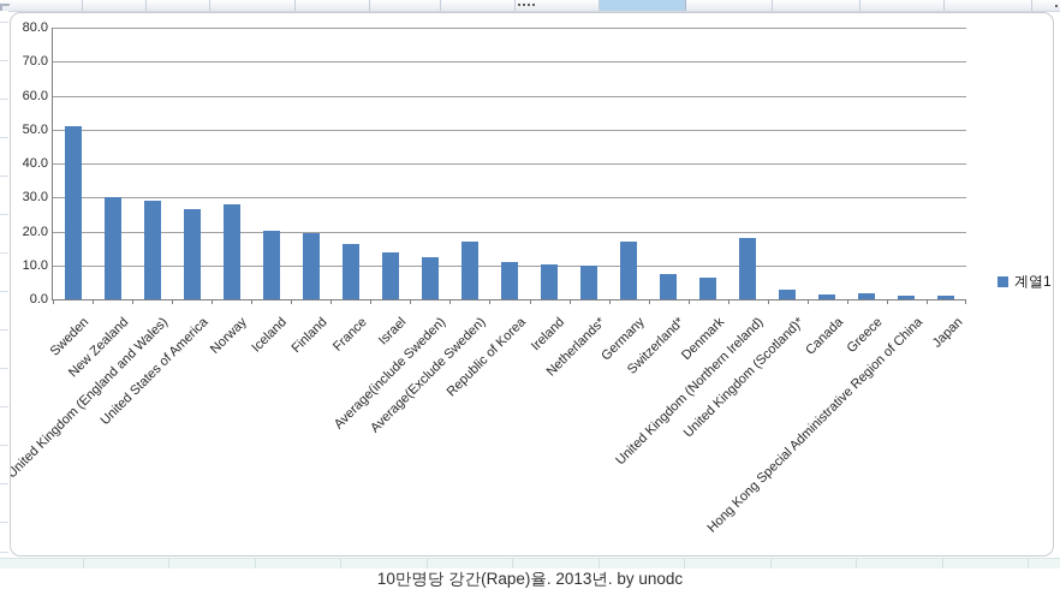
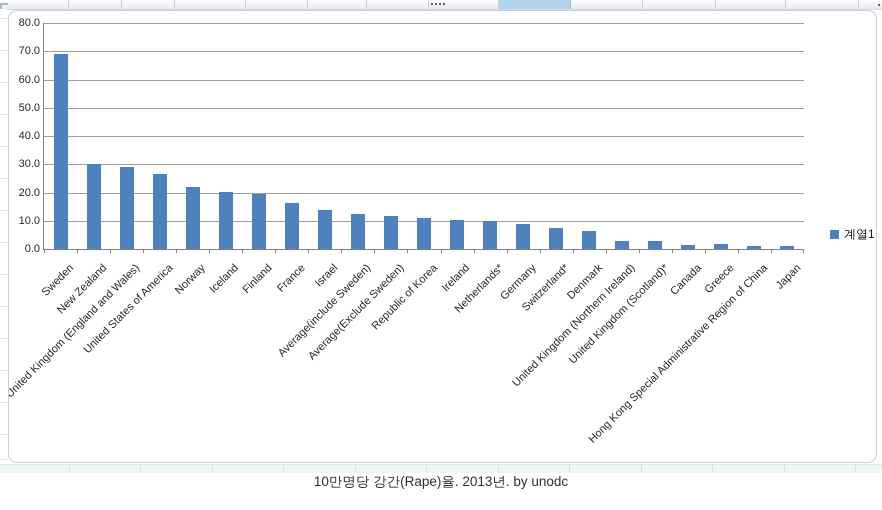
Sweden: 51 -> 69
Norway: 28 -> 22
Average(Exclude Sweden): 17 -> 12
Germany: 17 -> 9
United Kingdom (Northern Ireland): 18 -> 3
